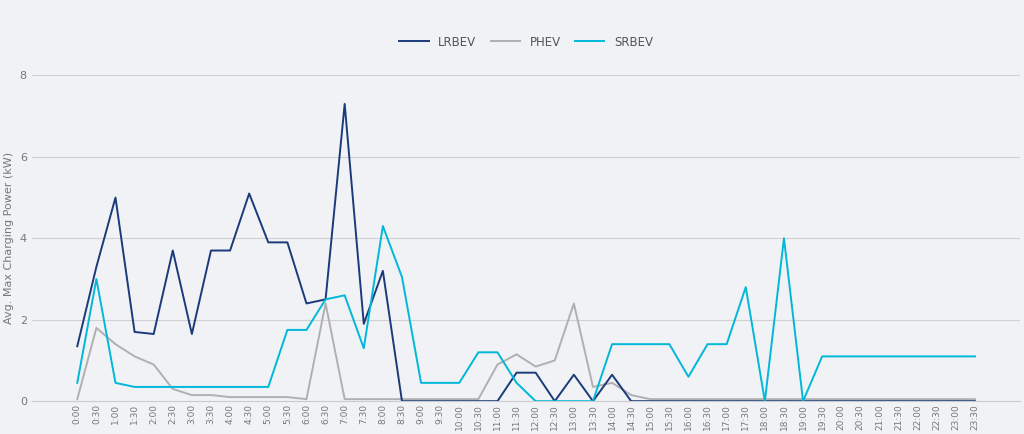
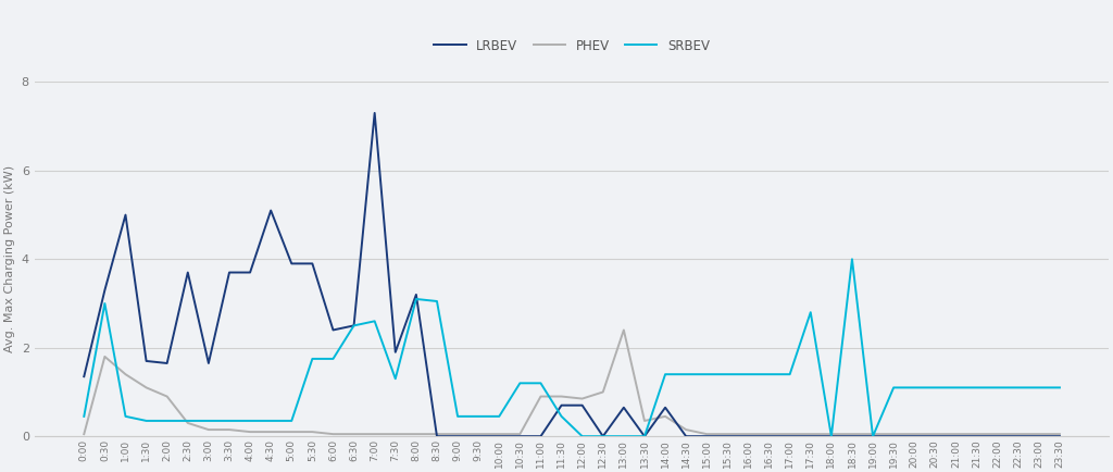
PHEV/6:30: 2.40 -> 0.05
SRBEV/8:00: 4.30 -> 3.10
PHEV/11:30: 1.15 -> 0.90
SRBEV/16:00: 0.60 -> 1.40
